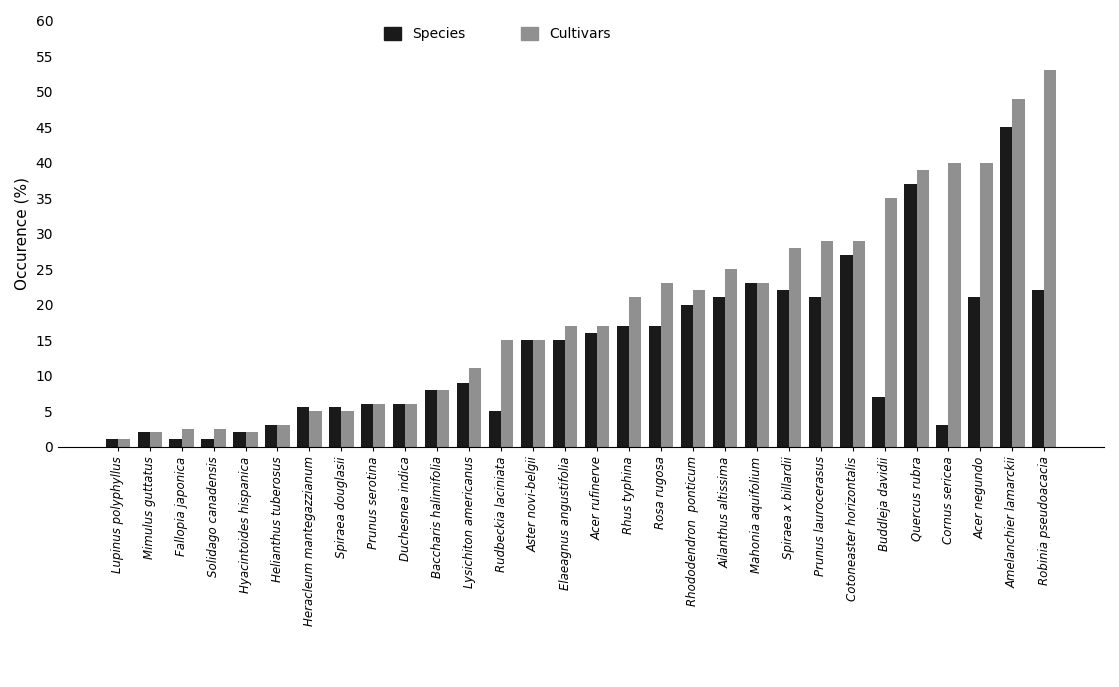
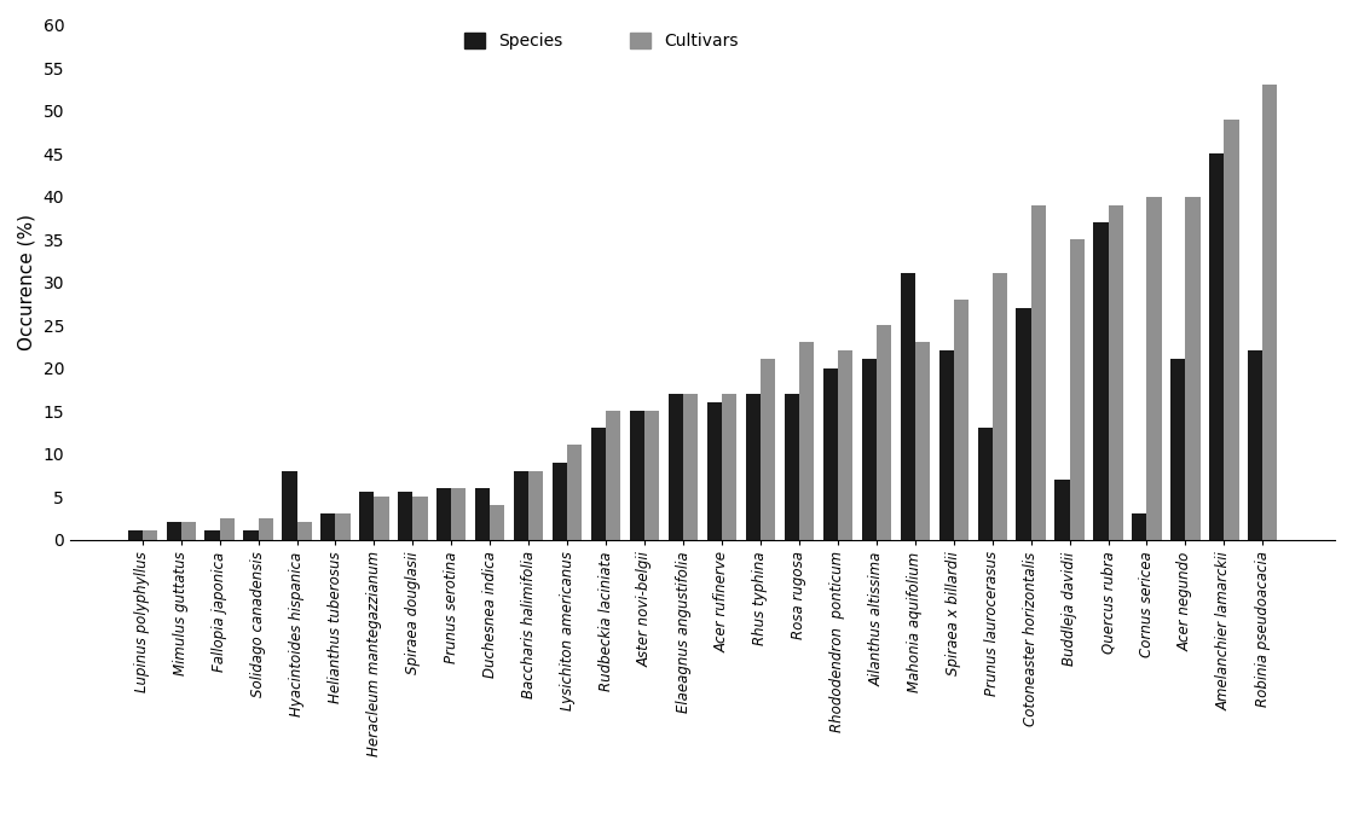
Species/Hyacintoides hispanica: 2.0 -> 8.0
Cultivars/Duchesnea indica: 6.0 -> 4.0
Species/Rudbeckia laciniata: 5.0 -> 13.0
Species/Elaeagnus angustifolia: 15.0 -> 17.0
Species/Mahonia aquifolium: 23.0 -> 31.0
Species/Prunus laurocerasus: 21.0 -> 13.0
Cultivars/Prunus laurocerasus: 29.0 -> 31.0
Cultivars/Cotoneaster horizontalis: 29.0 -> 39.0
